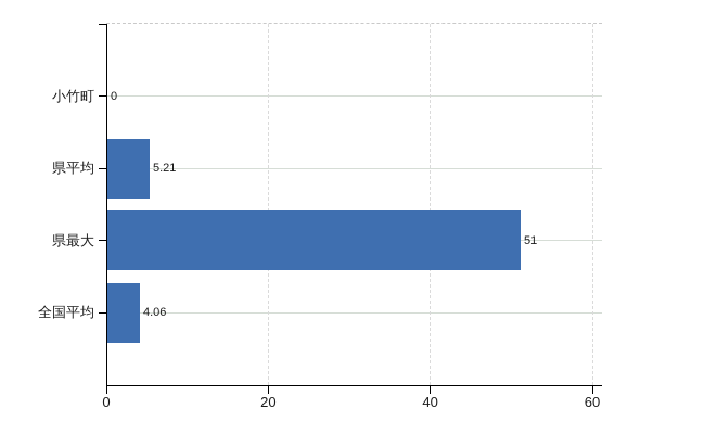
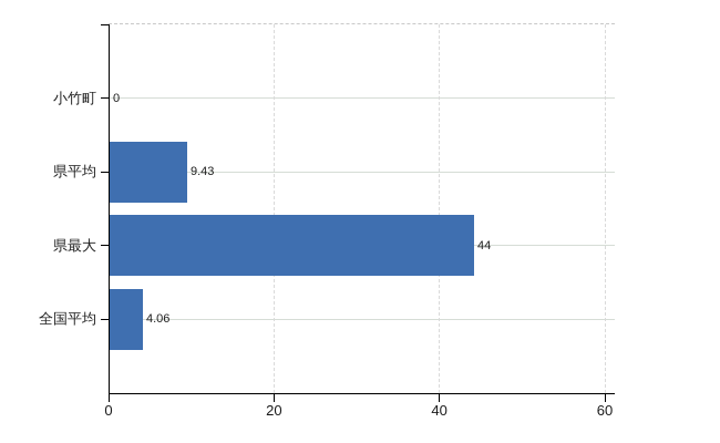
県平均: 5.21 -> 9.43
県最大: 51 -> 44
